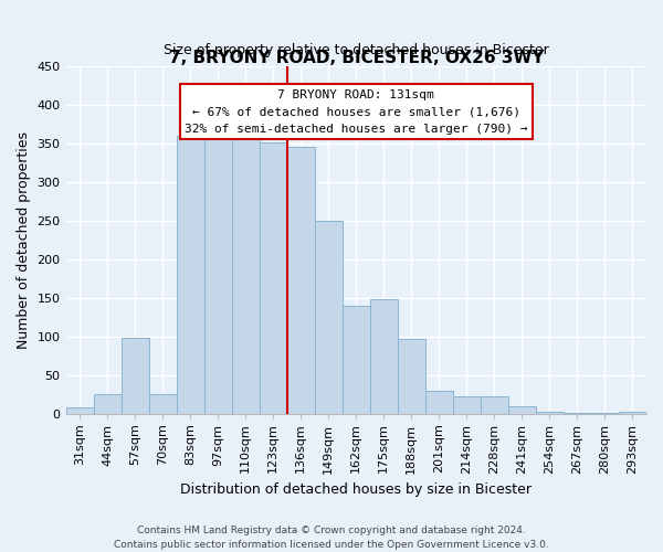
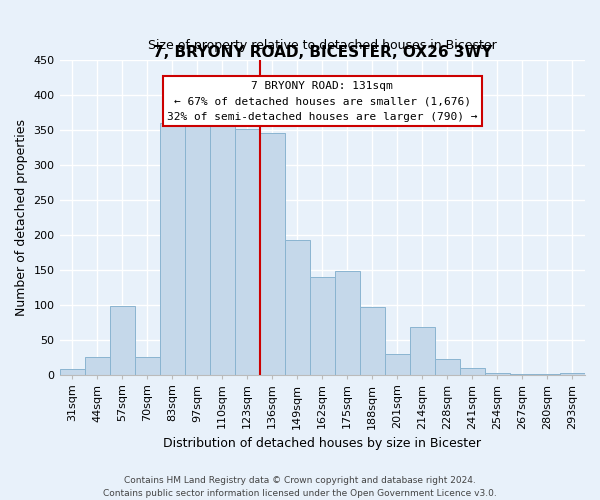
149sqm: 250 -> 192
214sqm: 22 -> 68
